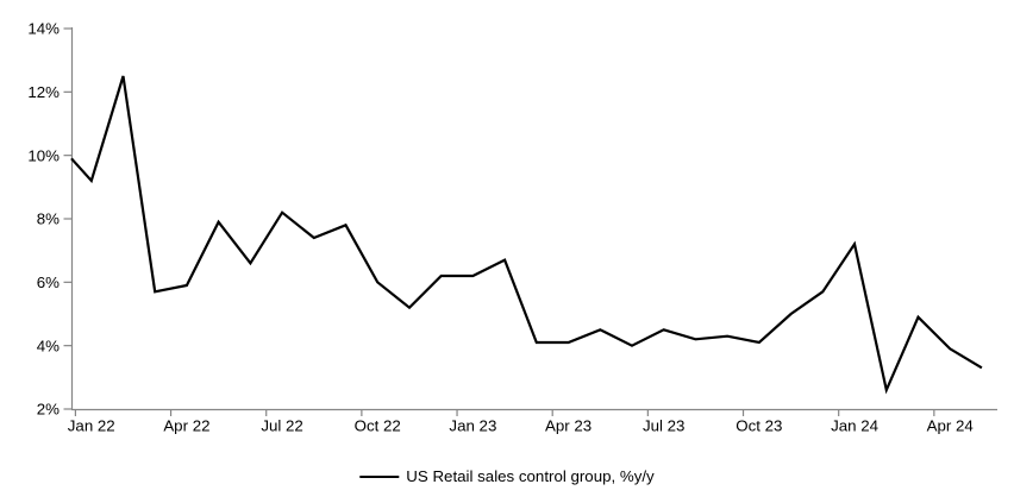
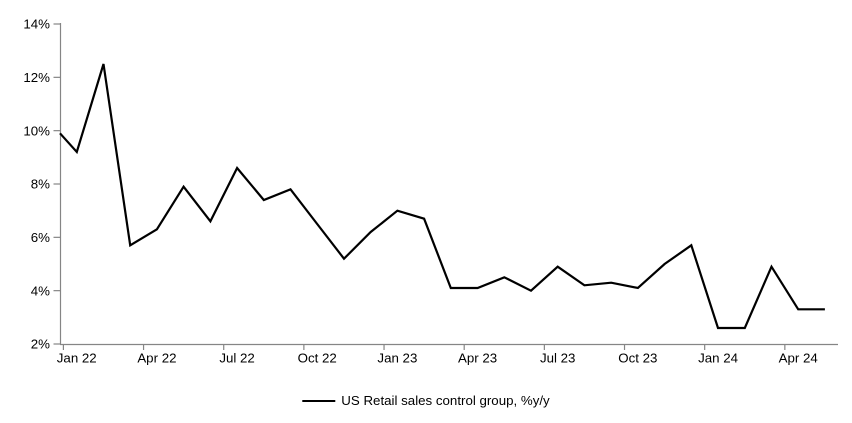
Apr 22: 5.9% -> 6.3%
Jul 22: 8.2% -> 8.6%
Oct 22: 6.0% -> 6.5%
Jan 23: 6.2% -> 7.0%
Jul 23: 4.5% -> 4.9%
Jan 24: 7.2% -> 2.6%
Apr 24: 3.9% -> 3.3%
